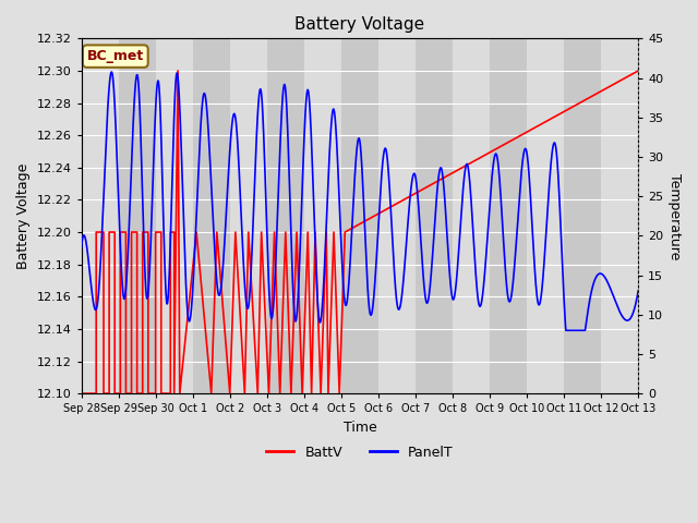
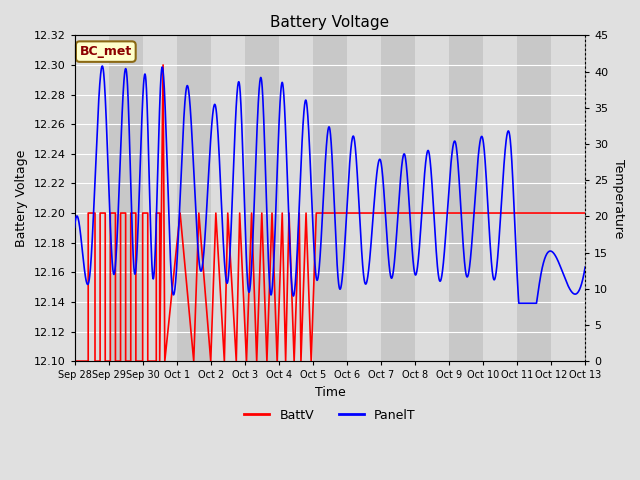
BattV/Oct 13: 12.3 -> 12.2
